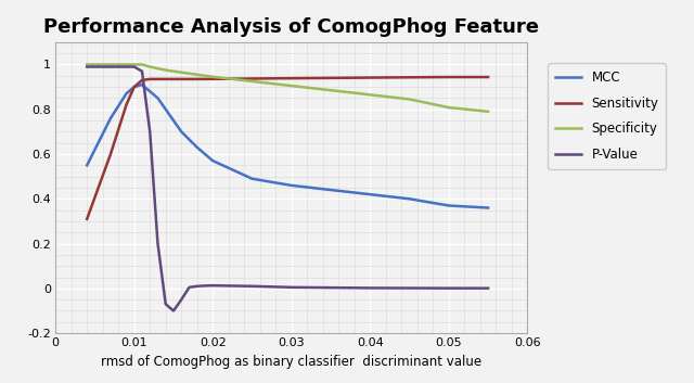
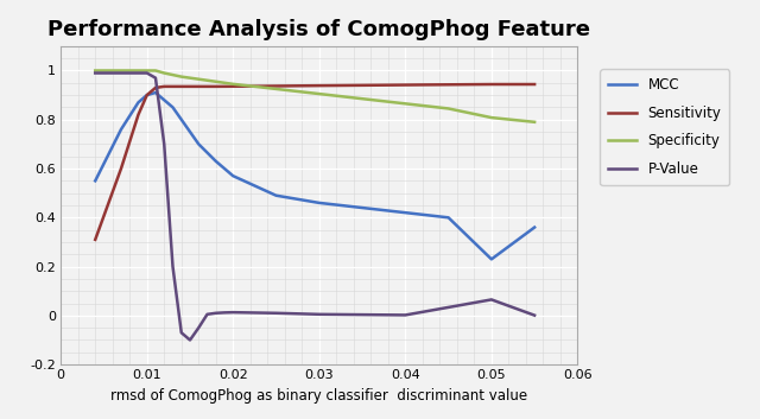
MCC/0.05: 0.37 -> 0.23
P-Value/0.05: 0.001 -> 0.065
